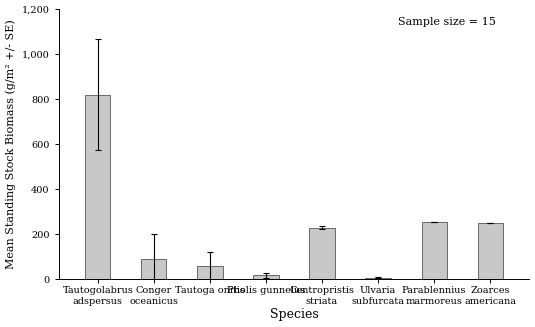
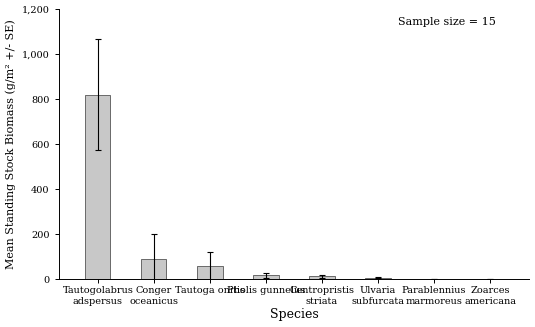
Centropristis striata: 230 -> 13
Parablennius marmoreus: 255 -> 1
Zoarces americana: 250 -> 1
